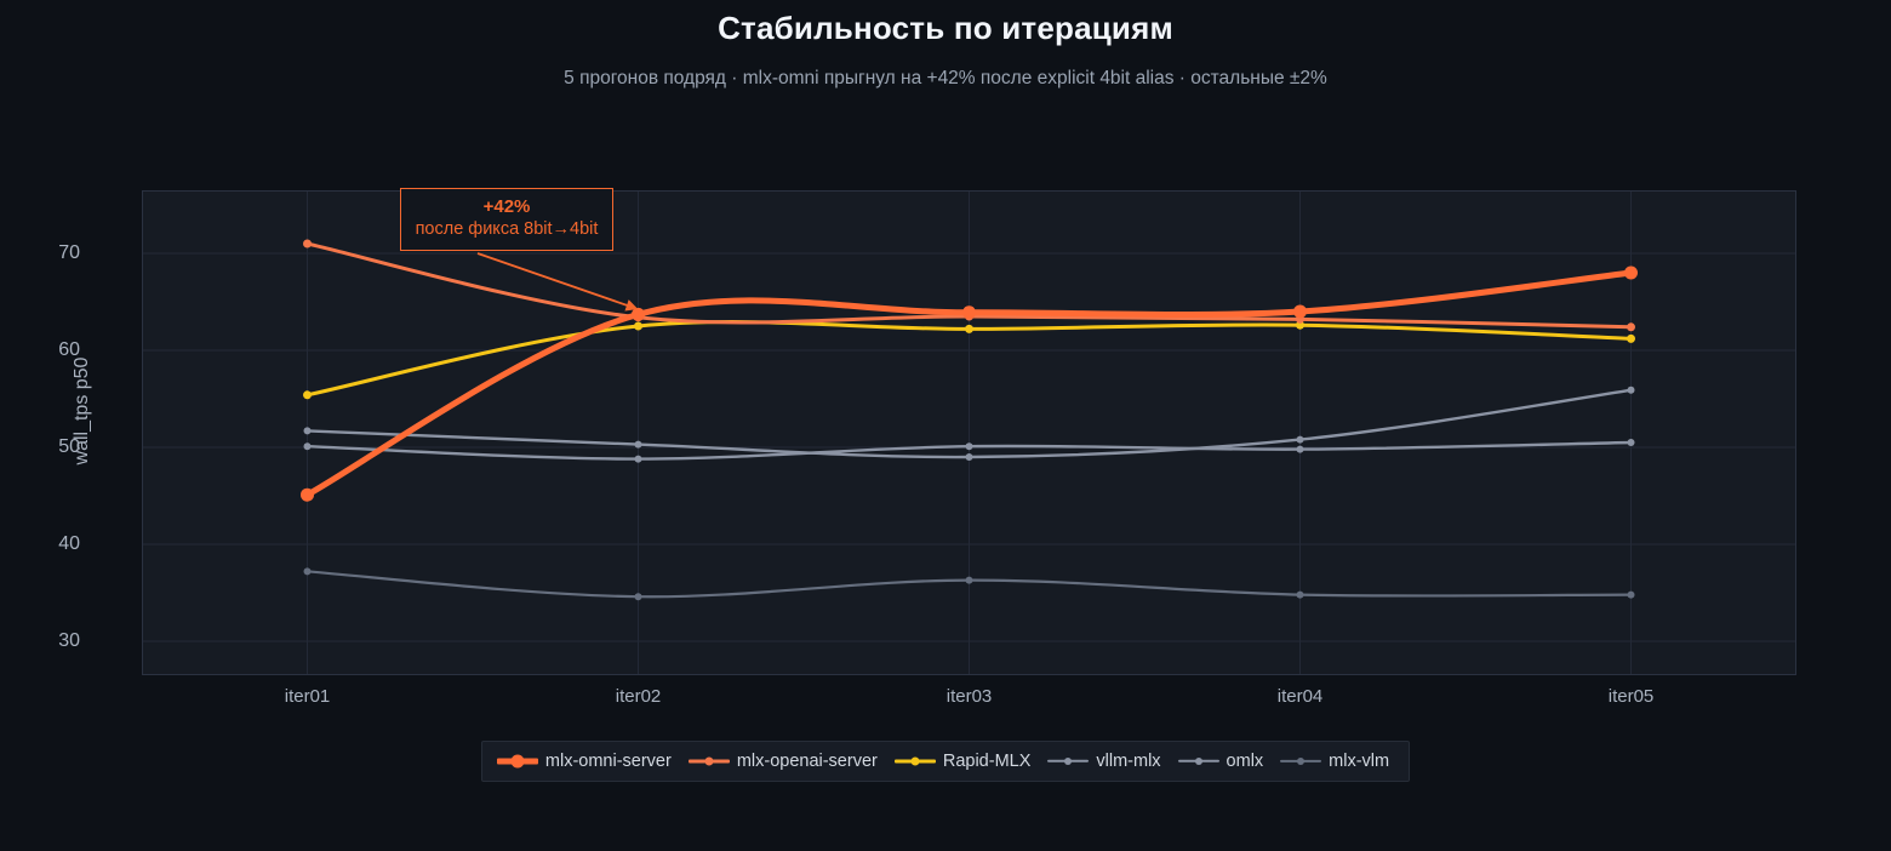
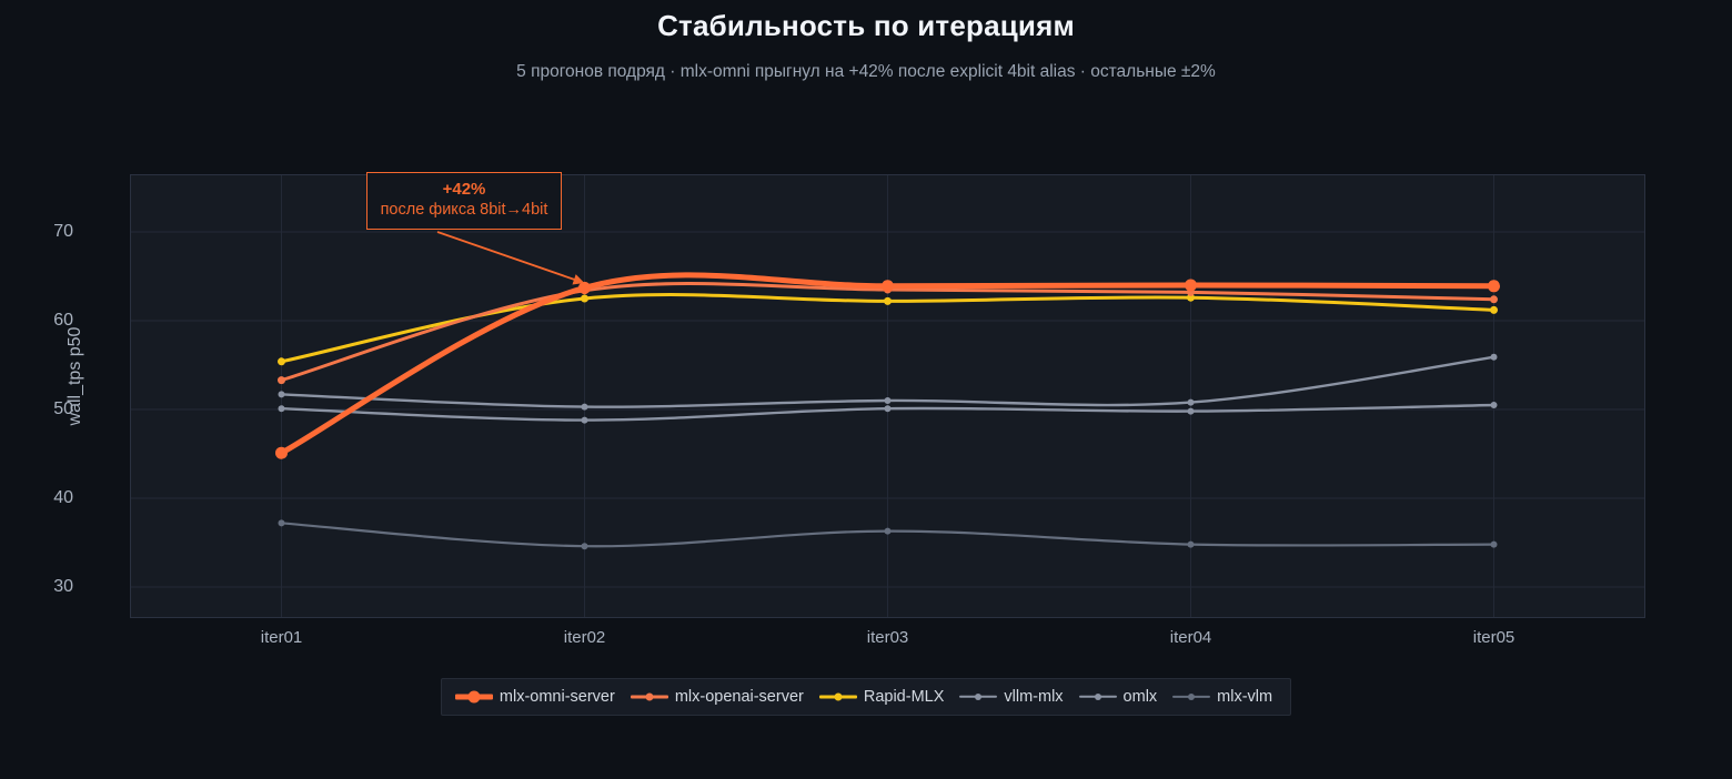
mlx-openai-server/iter01: 71 -> 53
vllm-mlx/iter03: 49 -> 51
mlx-omni-server/iter05: 68 -> 64
